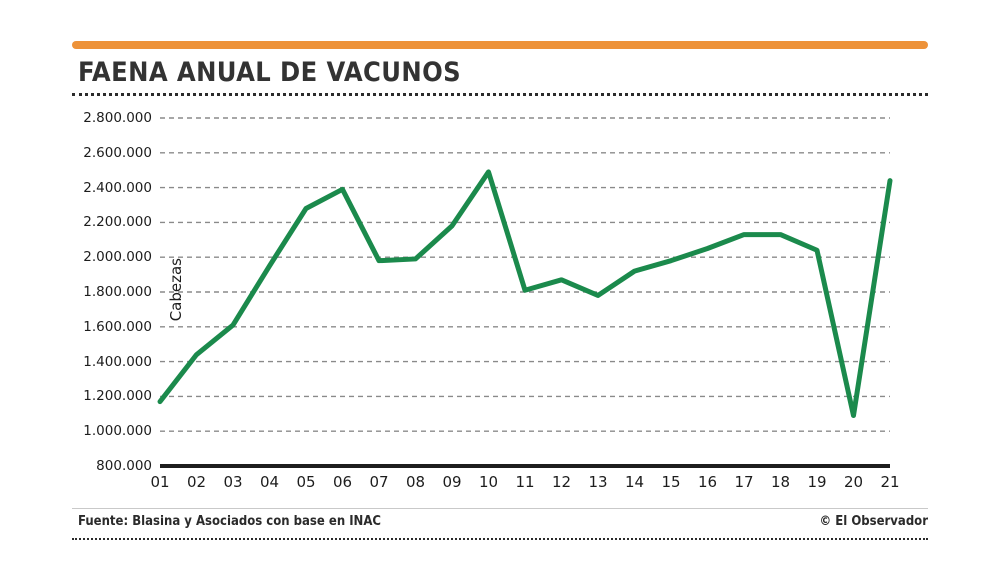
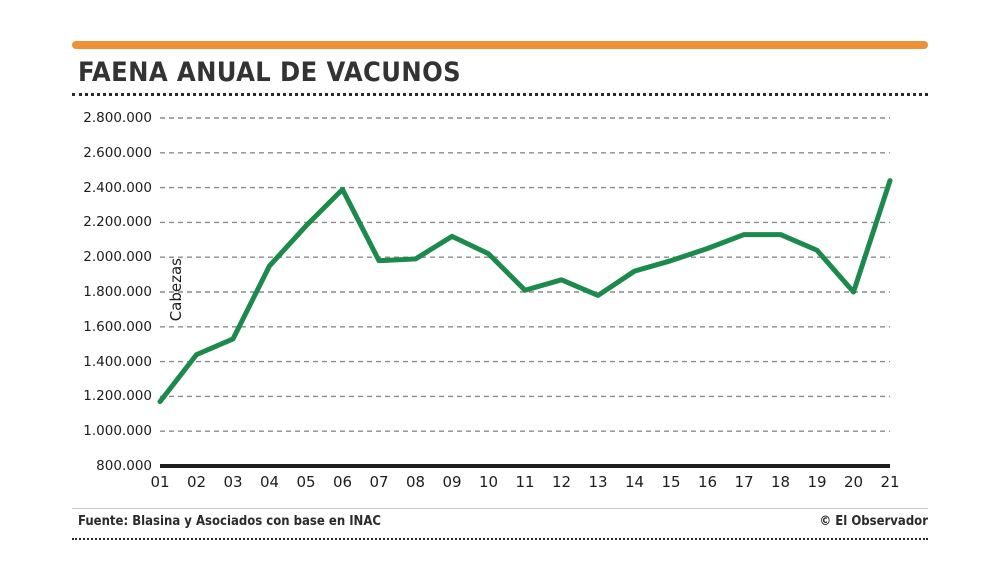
03: 1610000 -> 1530000
05: 2280000 -> 2180000
09: 2180000 -> 2120000
10: 2490000 -> 2020000
20: 1090000 -> 1800000
